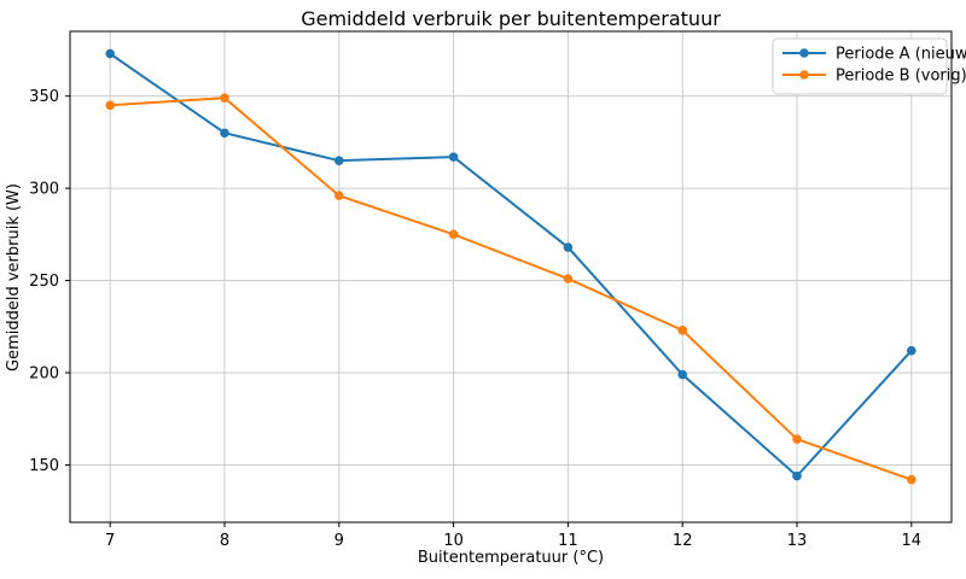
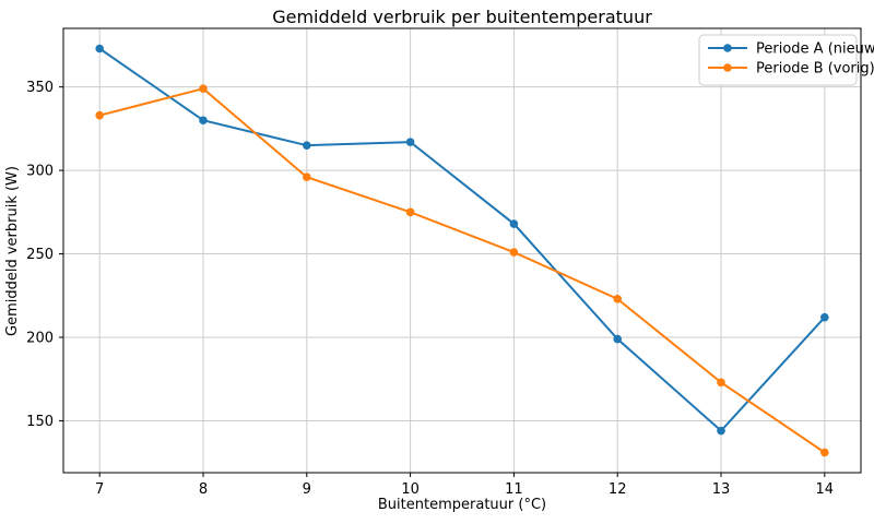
Periode B (vorig)/7: 345 -> 333
Periode B (vorig)/13: 164 -> 173
Periode B (vorig)/14: 142 -> 131
